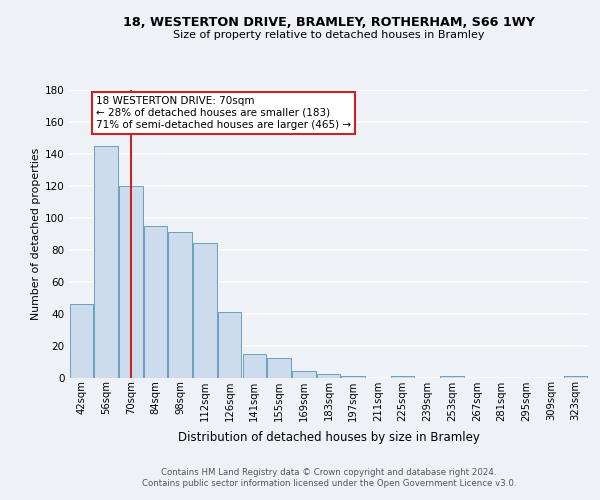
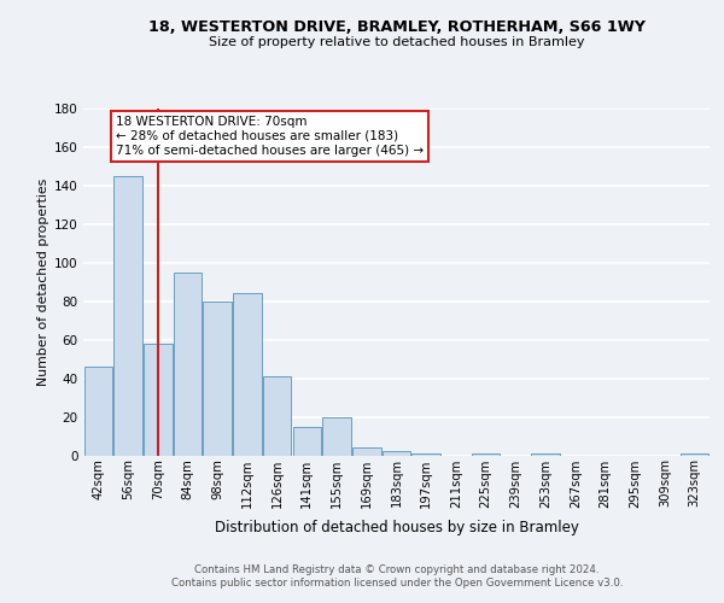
70sqm: 120 -> 58
98sqm: 91 -> 80
155sqm: 12 -> 20
